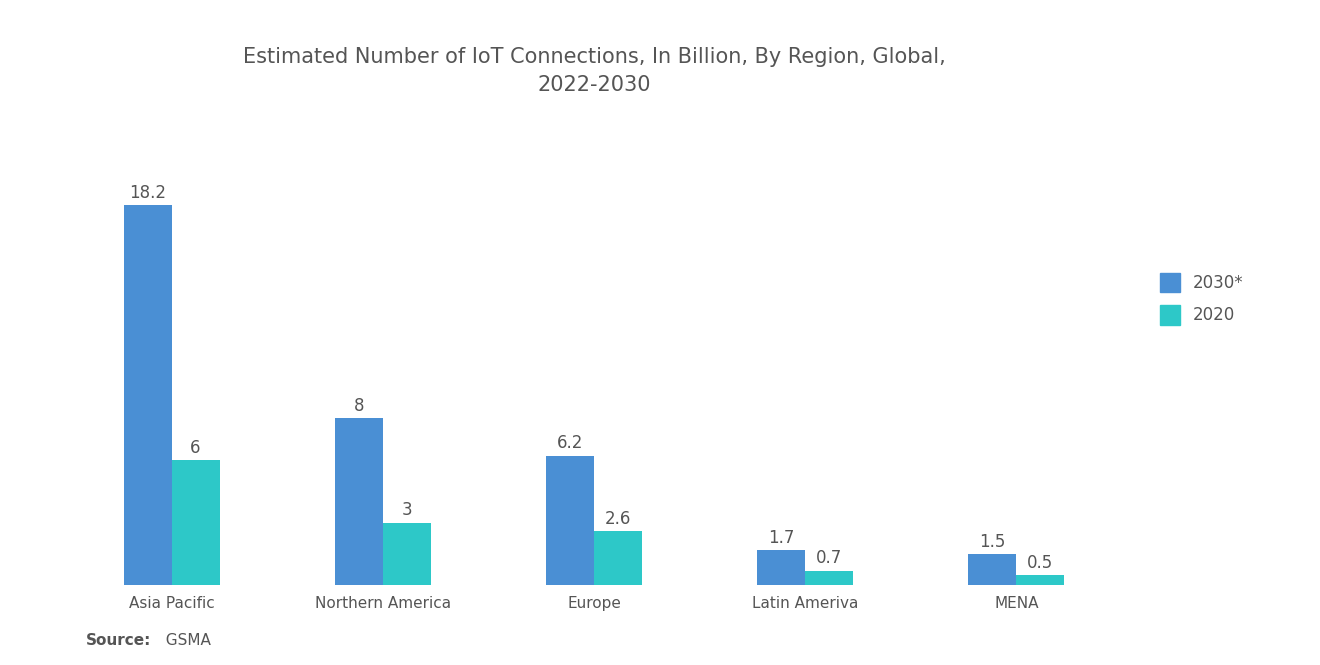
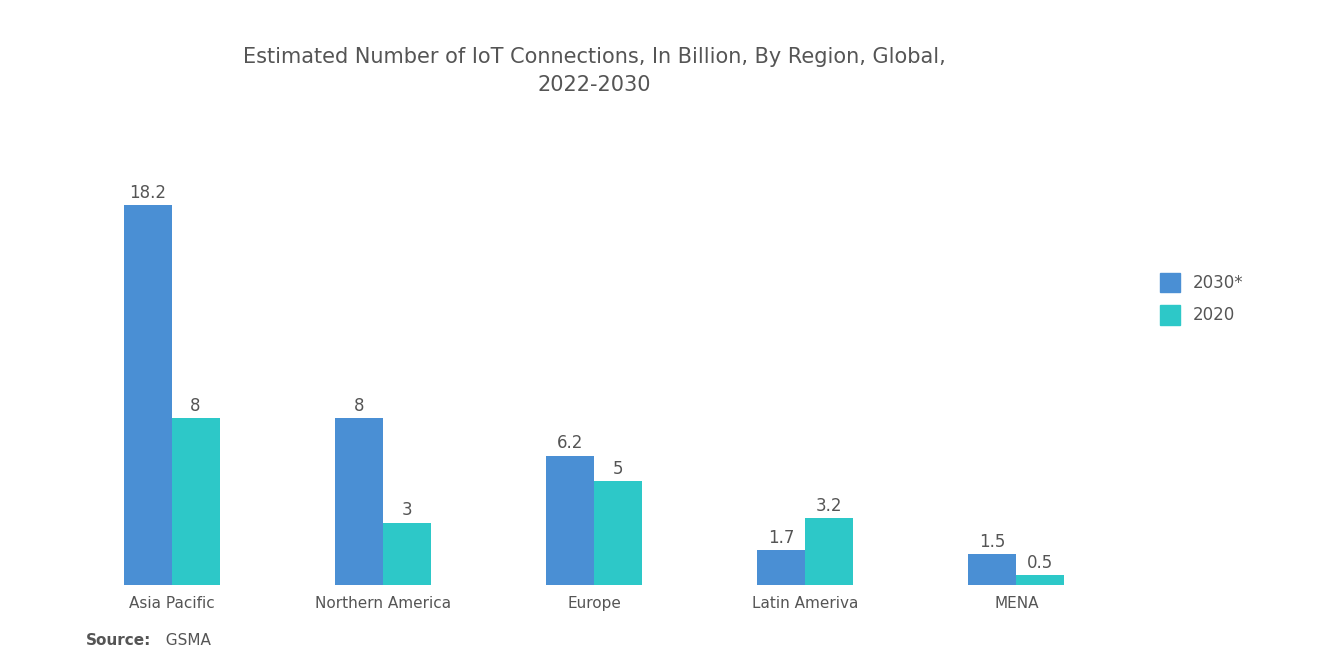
2020/Asia Pacific: 6 -> 8
2020/Europe: 2.6 -> 5
2020/Latin Ameriva: 0.7 -> 3.2
